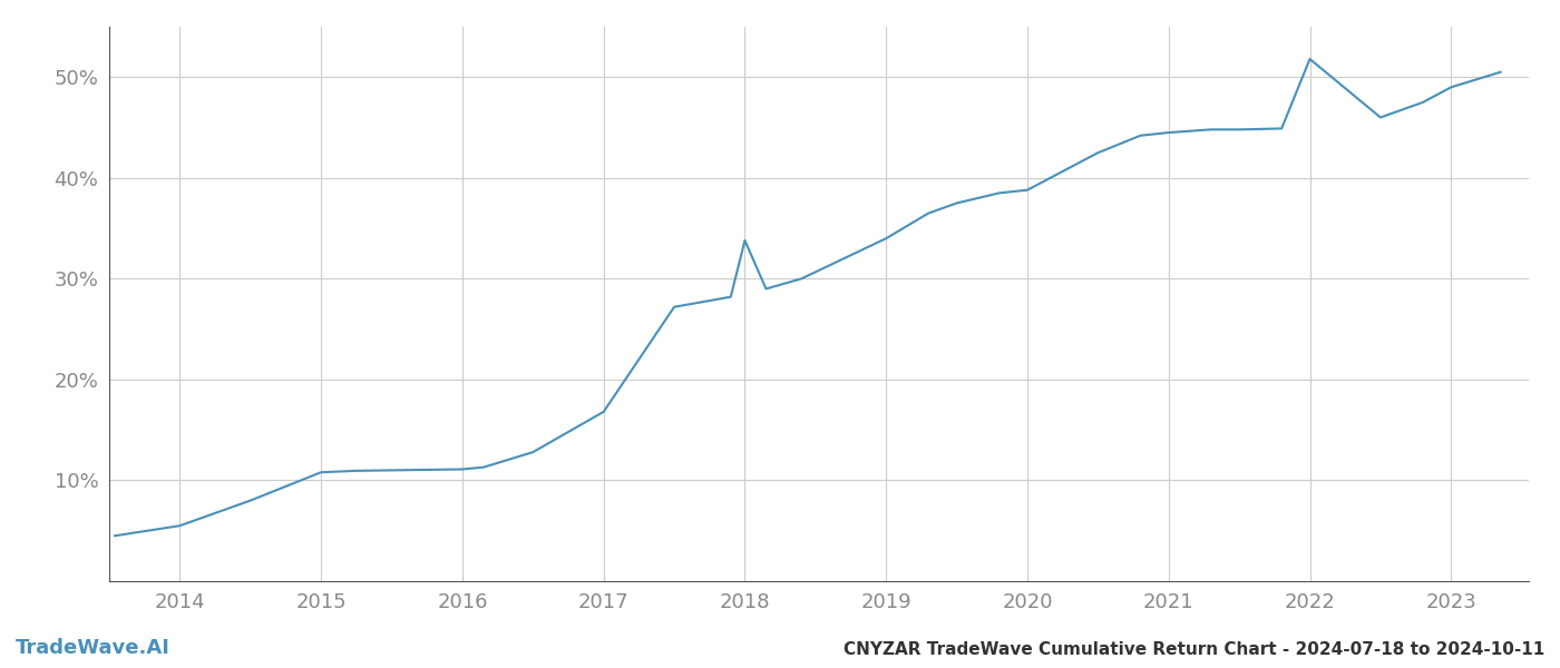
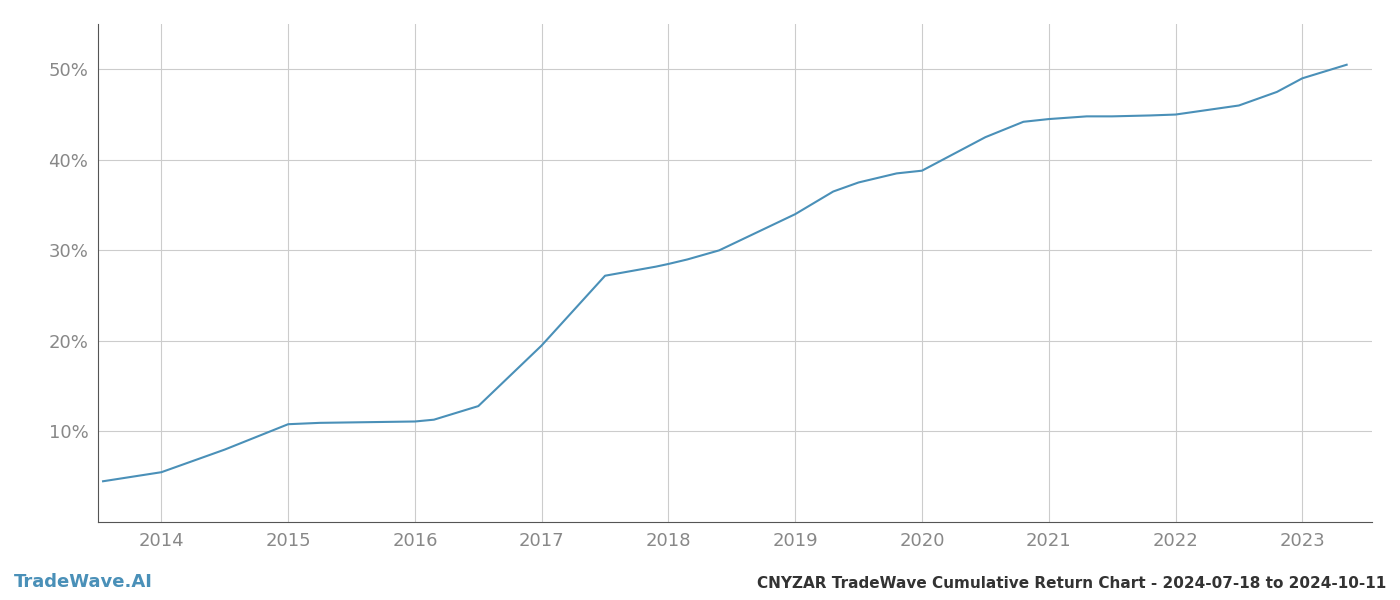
2017: 16.8% -> 19.5%
2018: 33.8% -> 28.5%
2022: 51.8% -> 45.0%
